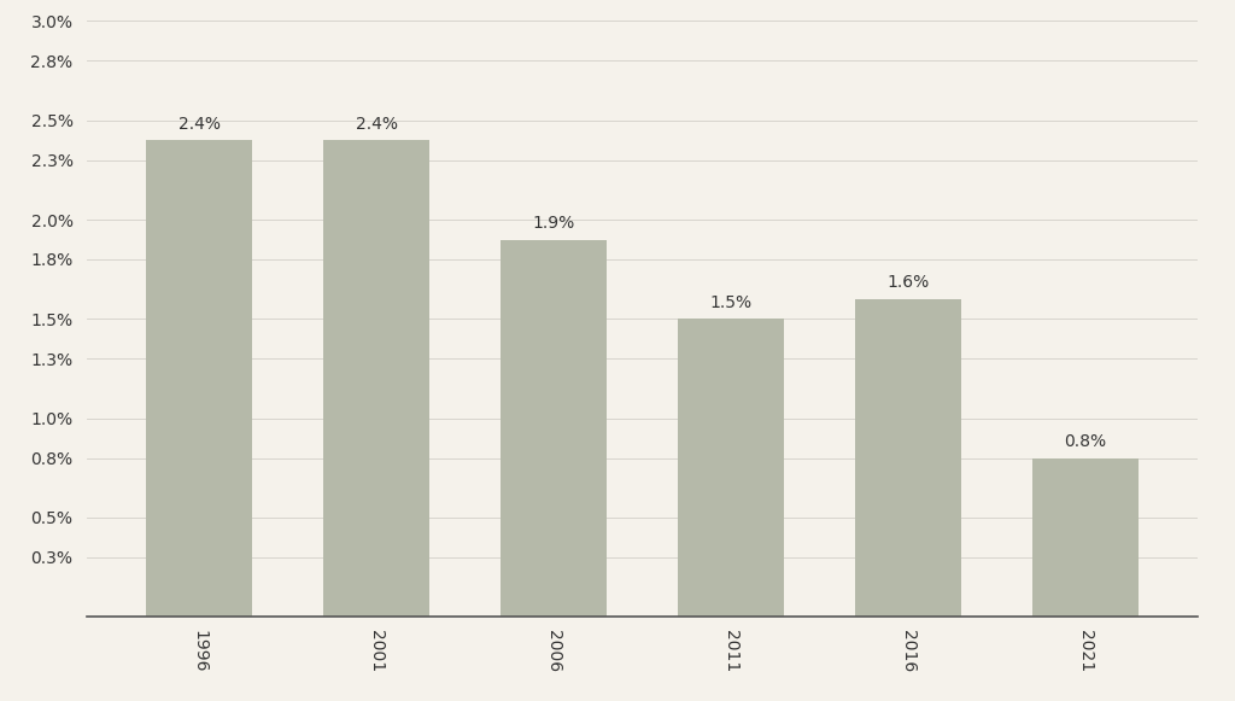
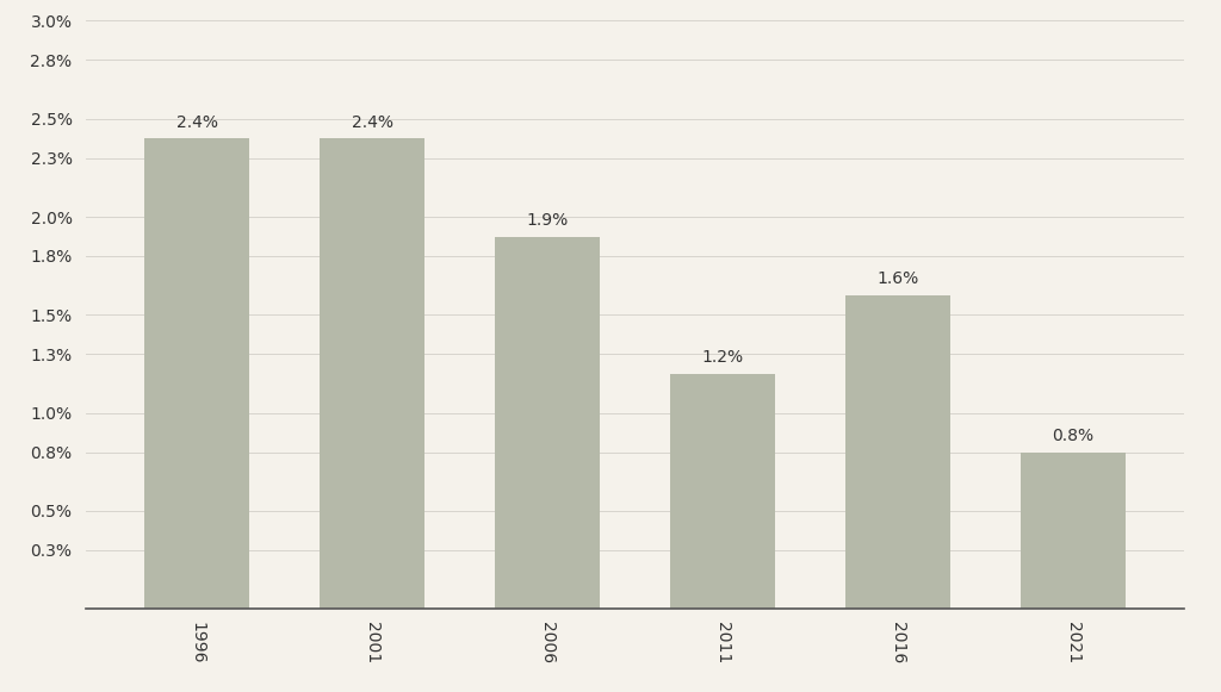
2011: 1.5% -> 1.2%
